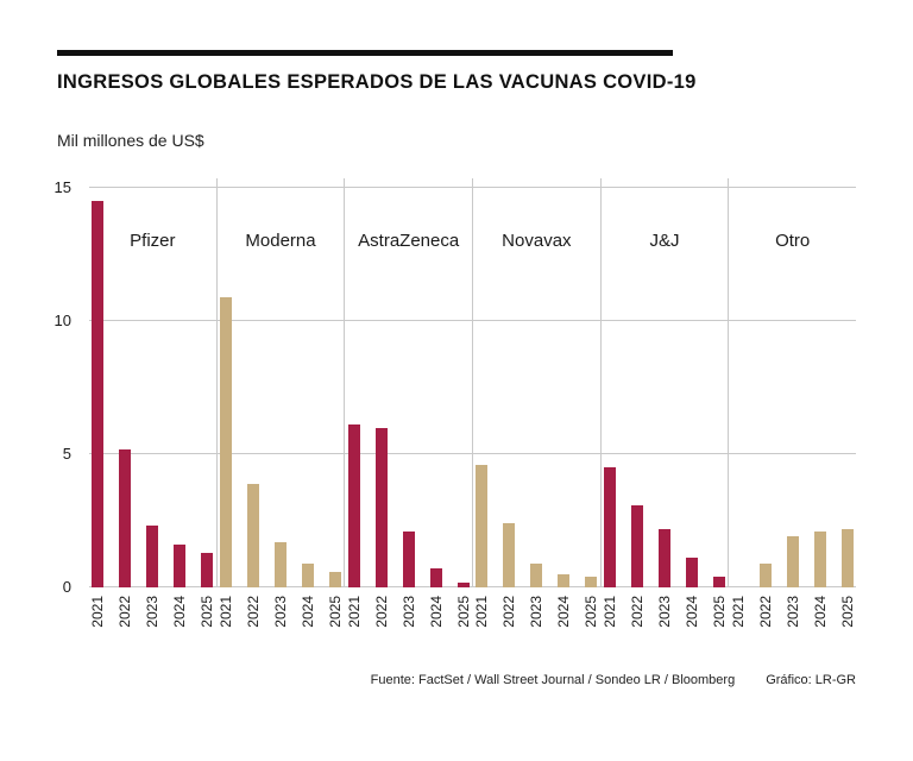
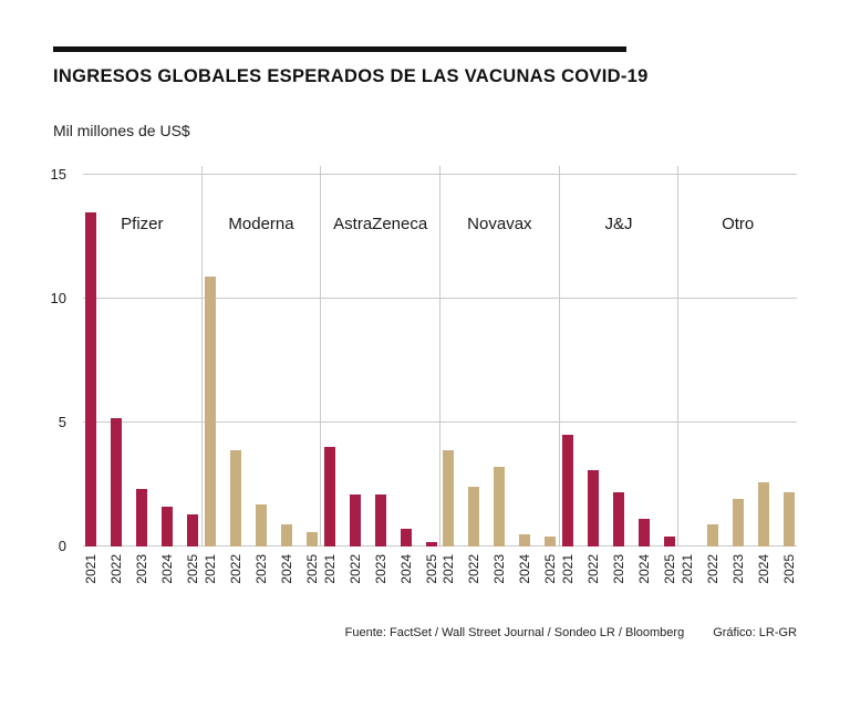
Pfizer/2021: 14.5 -> 13.5
AstraZeneca/2021: 6.1 -> 4.0
Novavax/2021: 4.6 -> 3.9
AstraZeneca/2022: 6.0 -> 2.1
Novavax/2023: 0.9 -> 3.2
Otro/2024: 2.1 -> 2.6
